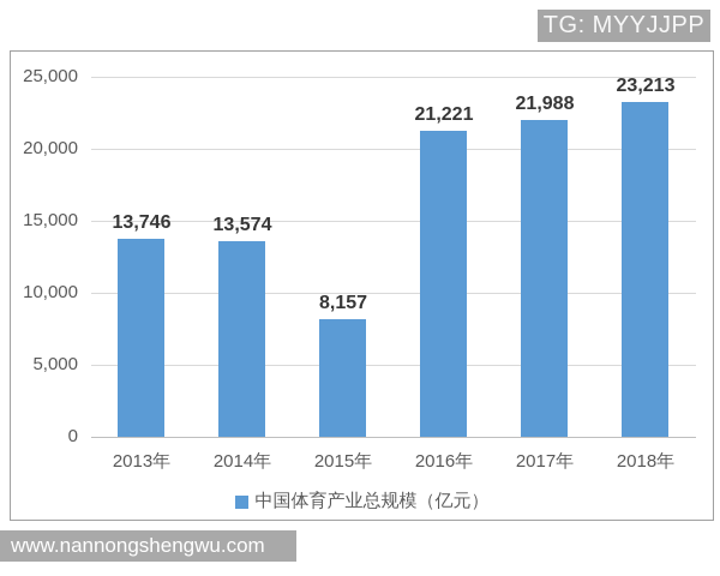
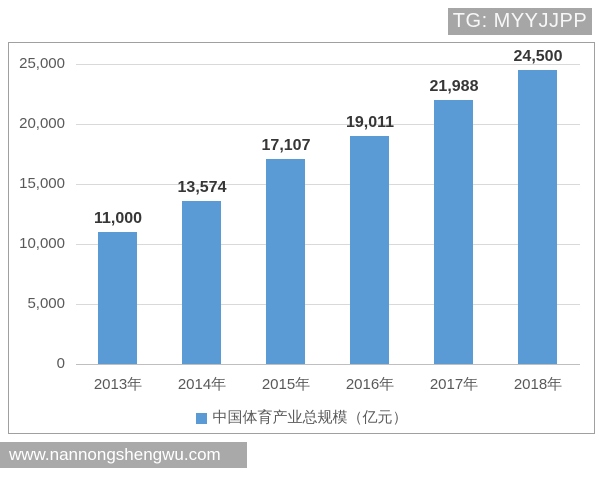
2013年: 13,746 -> 11,000
2015年: 8,157 -> 17,107
2016年: 21,221 -> 19,011
2018年: 23,213 -> 24,500
